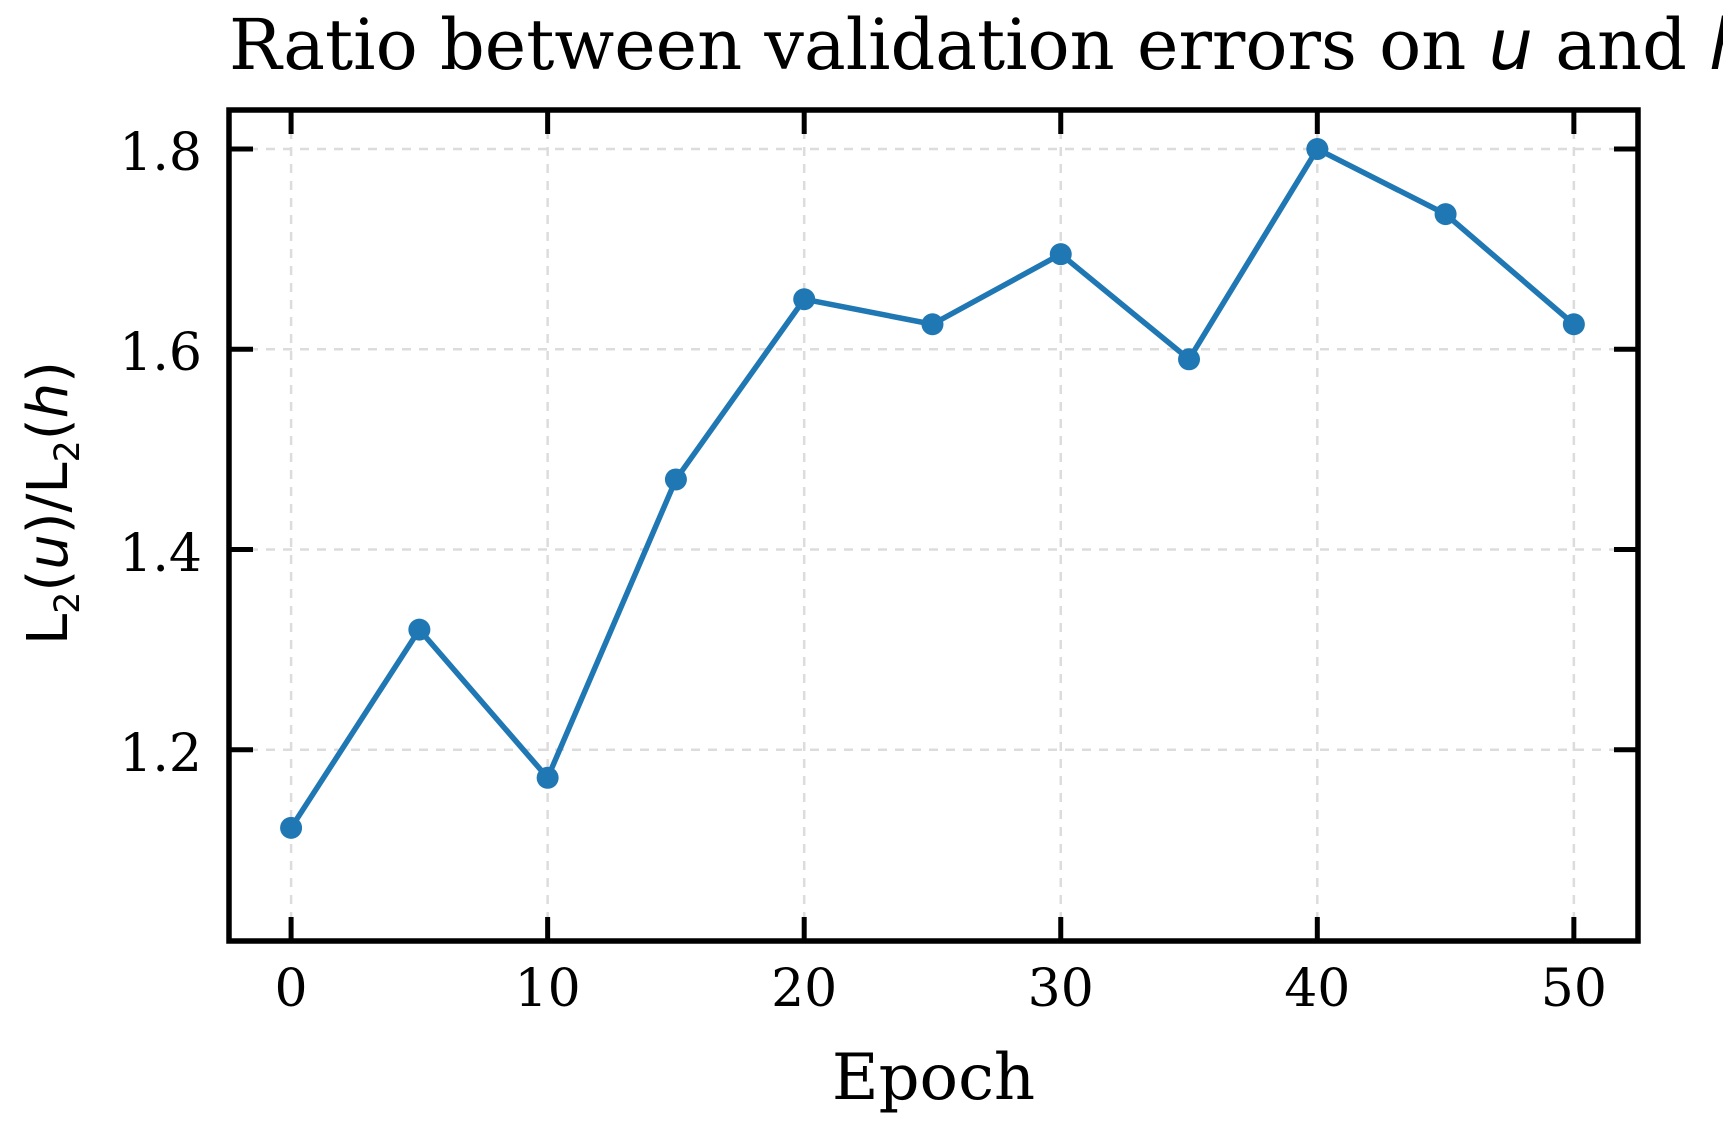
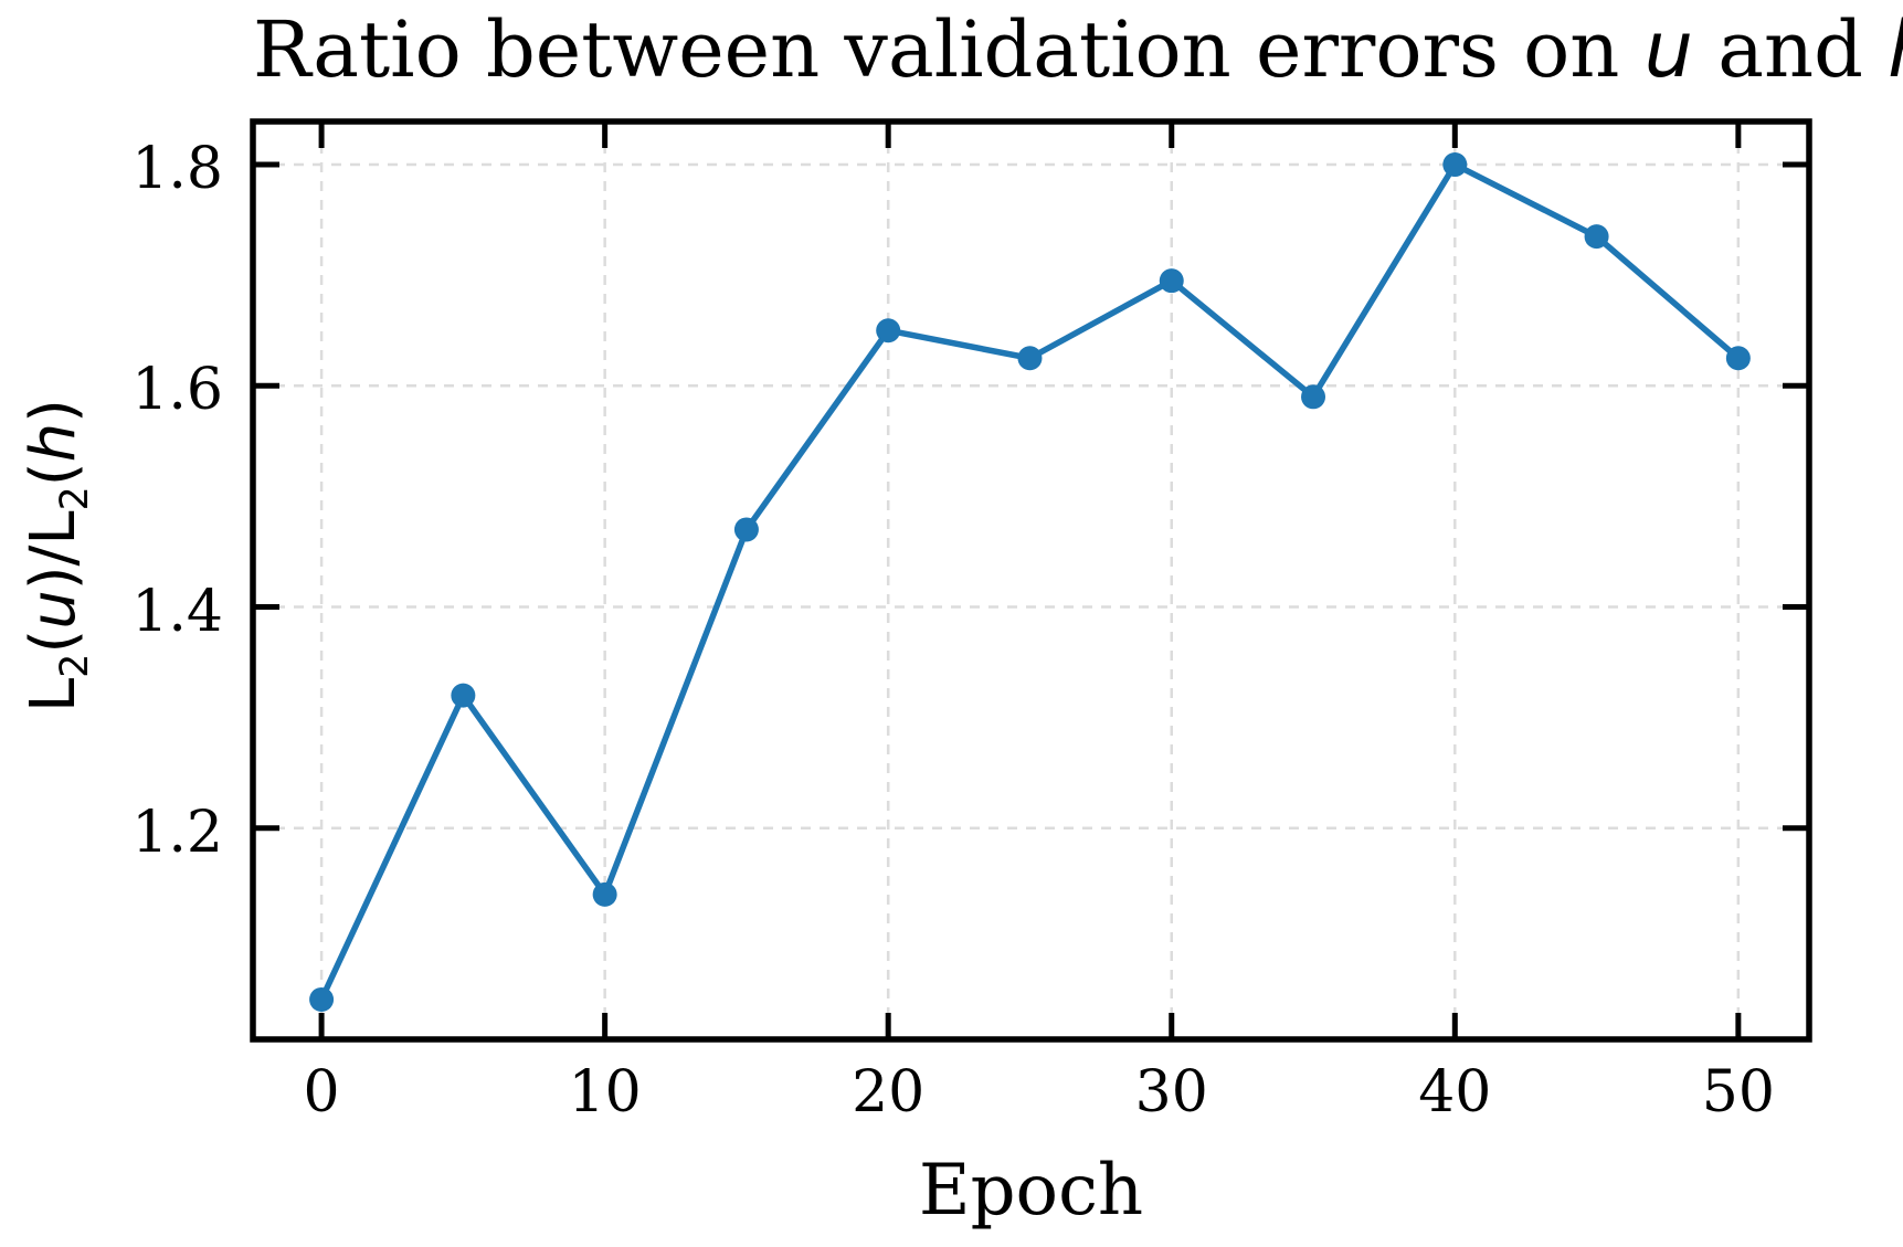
0: 1.122 -> 1.045
10: 1.172 -> 1.140
